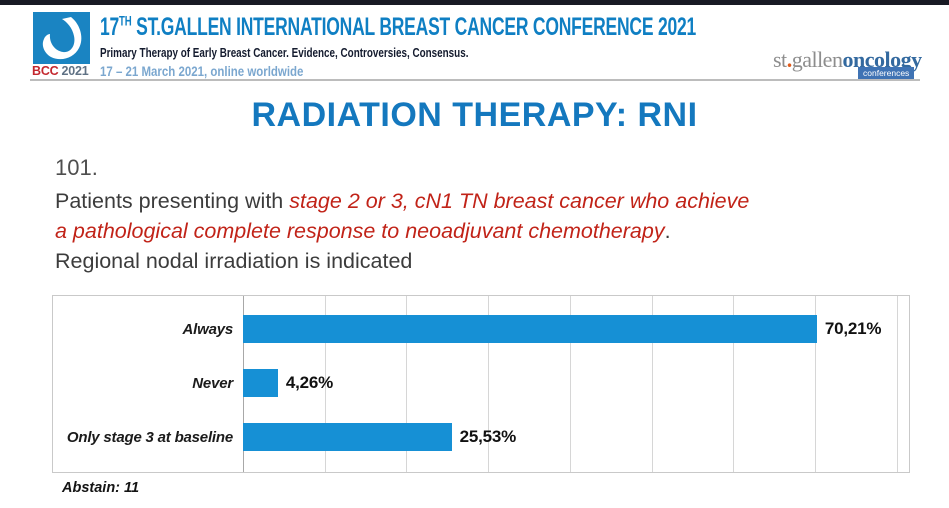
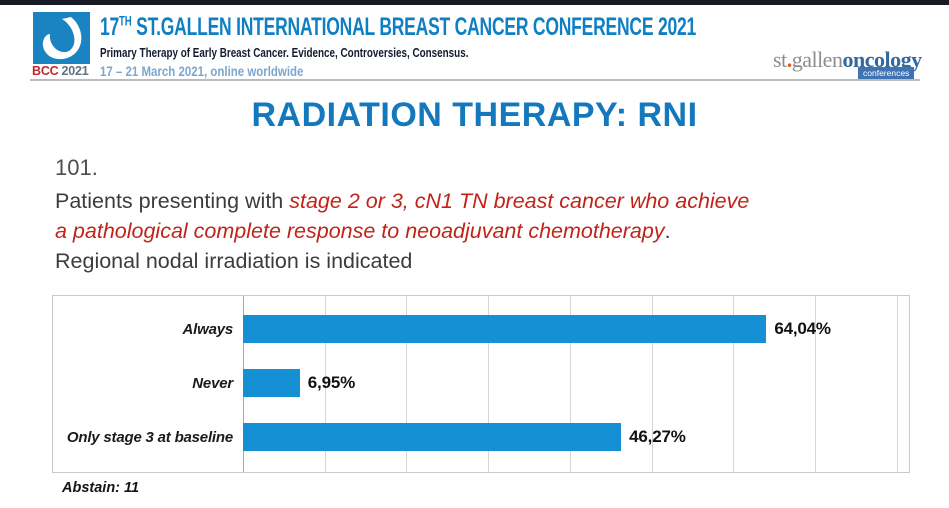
Always: 70,21% -> 64,04%
Never: 4,26% -> 6,95%
Only stage 3 at baseline: 25,53% -> 46,27%
